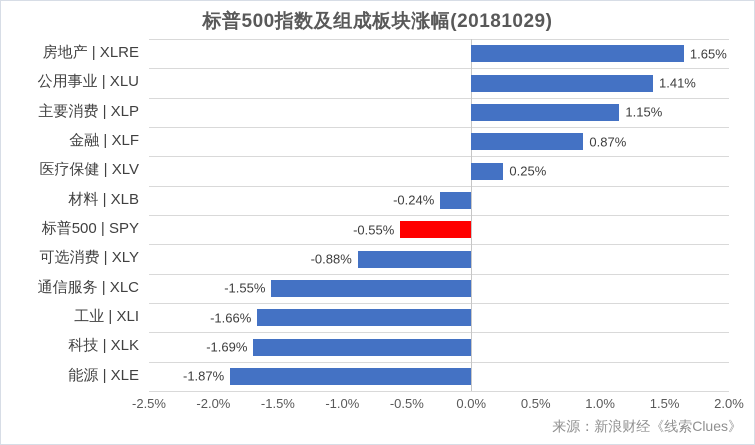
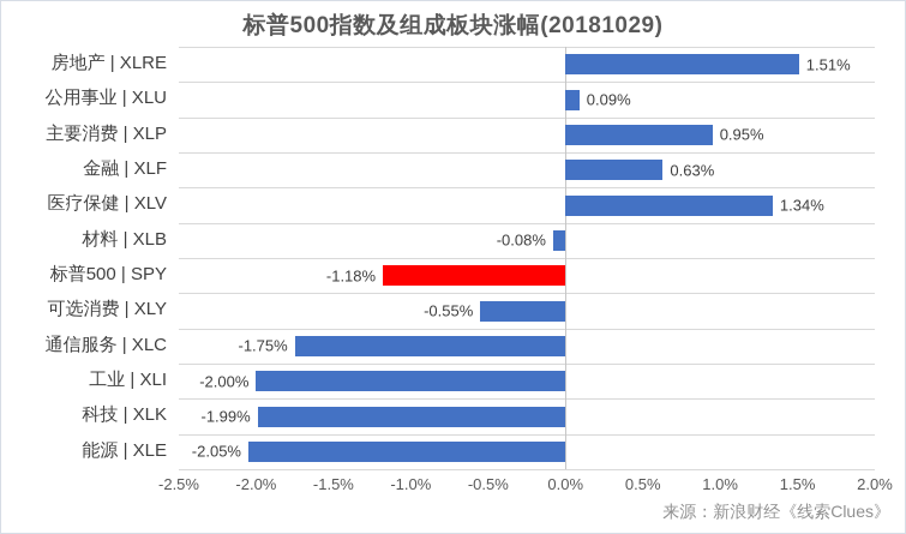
房地产 | XLRE: 1.65% -> 1.51%
公用事业 | XLU: 1.41% -> 0.09%
主要消费 | XLP: 1.15% -> 0.95%
金融 | XLF: 0.87% -> 0.63%
医疗保健 | XLV: 0.25% -> 1.34%
材料 | XLB: -0.24% -> -0.08%
标普500 | SPY: -0.55% -> -1.18%
可选消费 | XLY: -0.88% -> -0.55%
通信服务 | XLC: -1.55% -> -1.75%
工业 | XLI: -1.66% -> -2.00%
科技 | XLK: -1.69% -> -1.99%
能源 | XLE: -1.87% -> -2.05%
